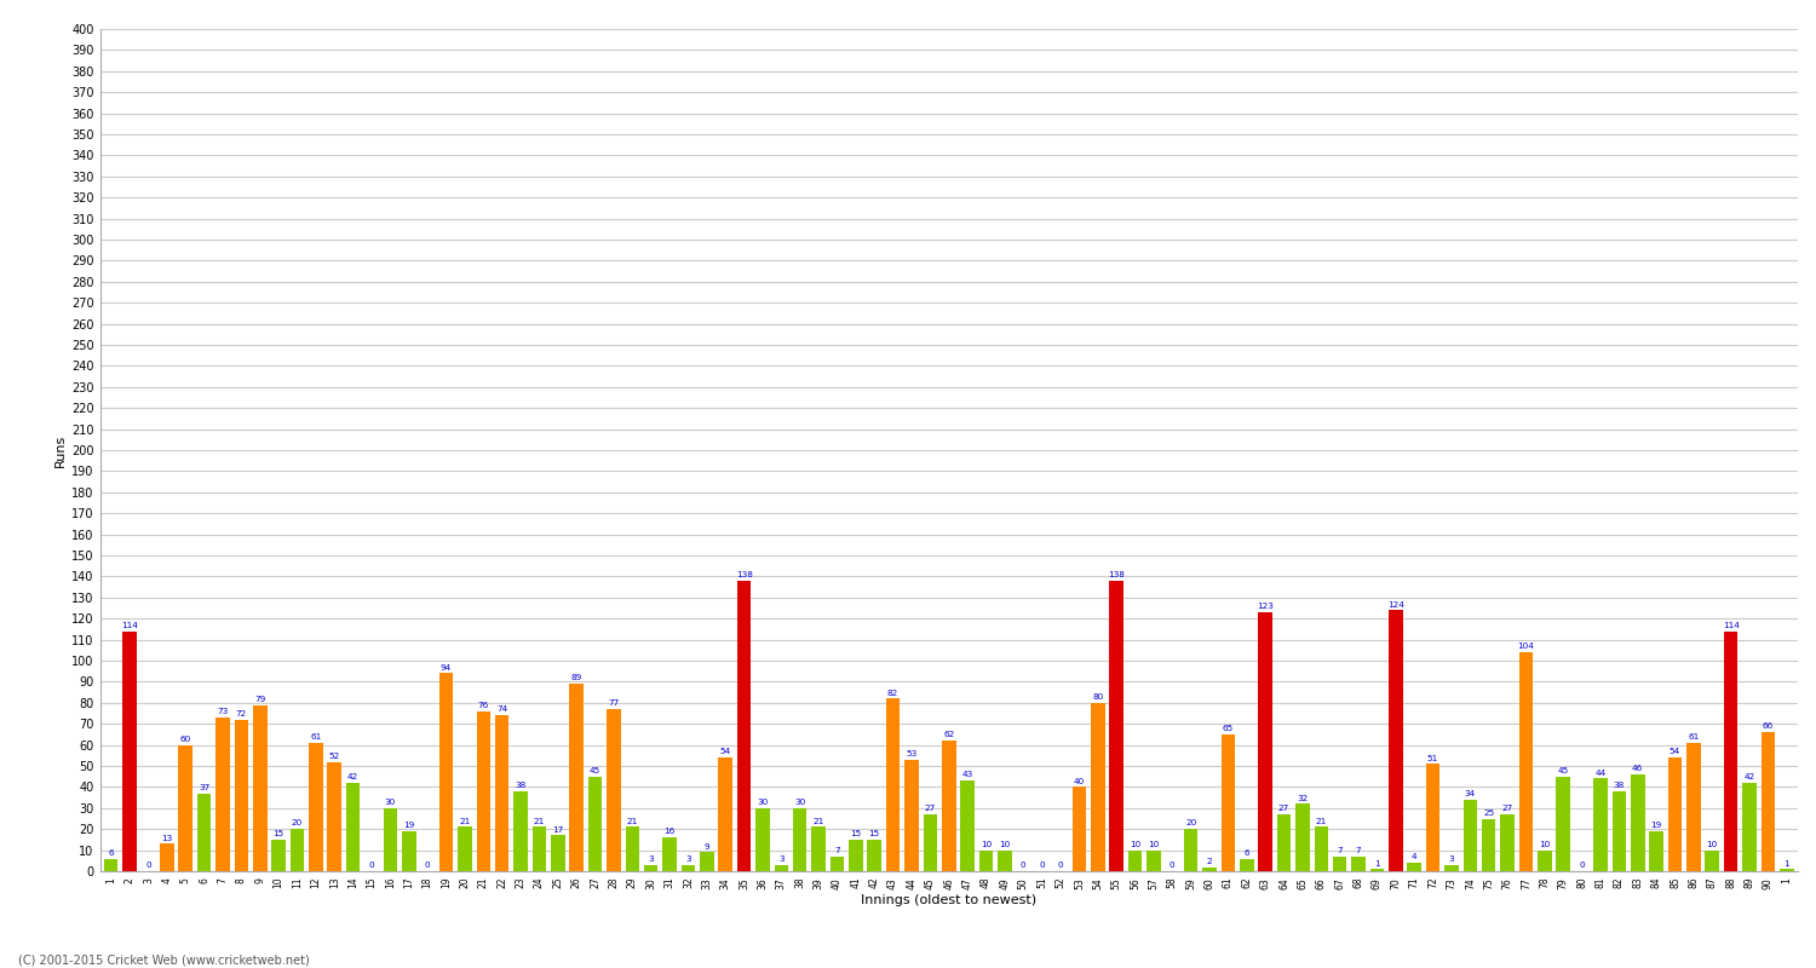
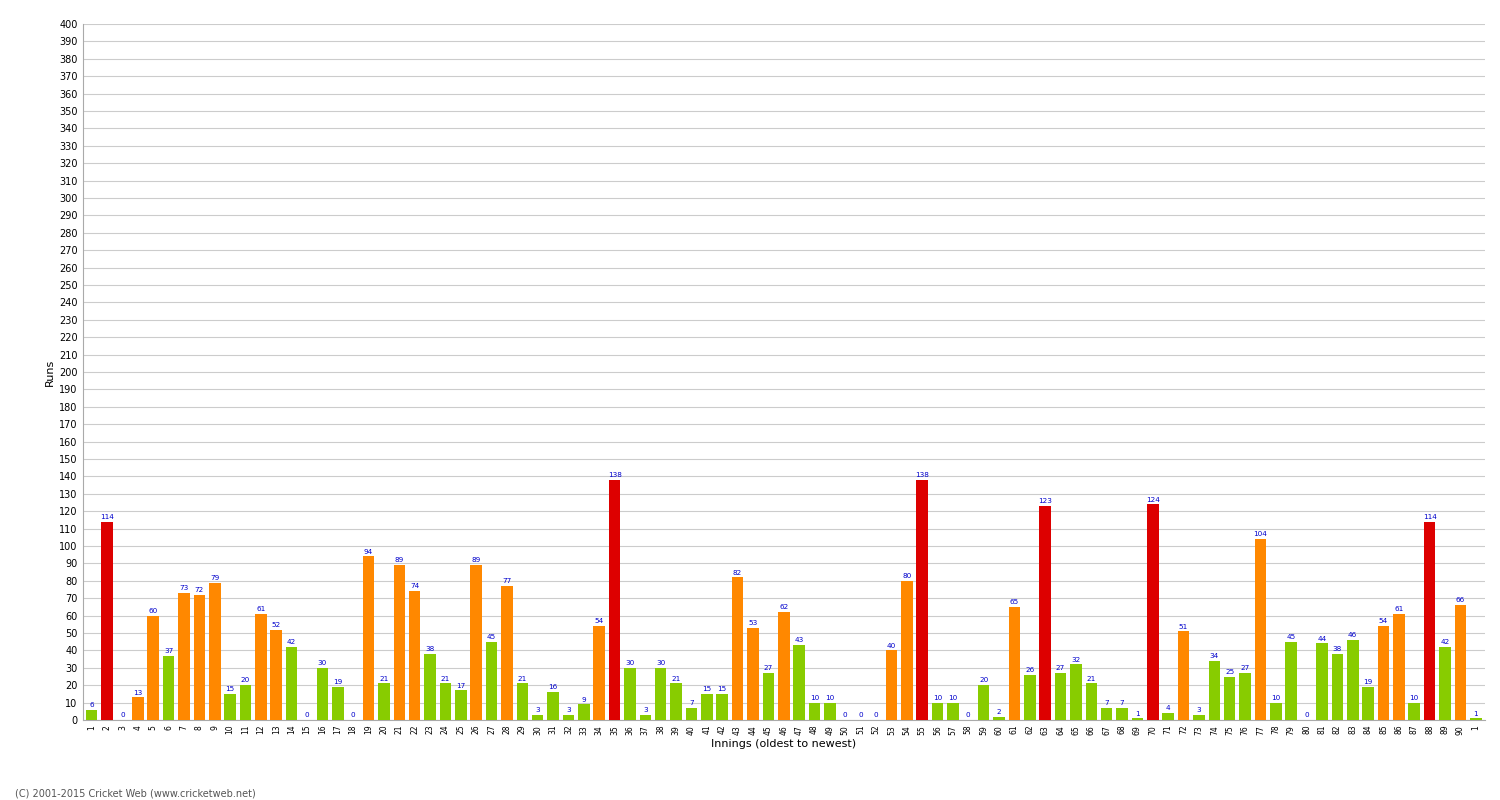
21: 76 -> 89
62: 6 -> 26
